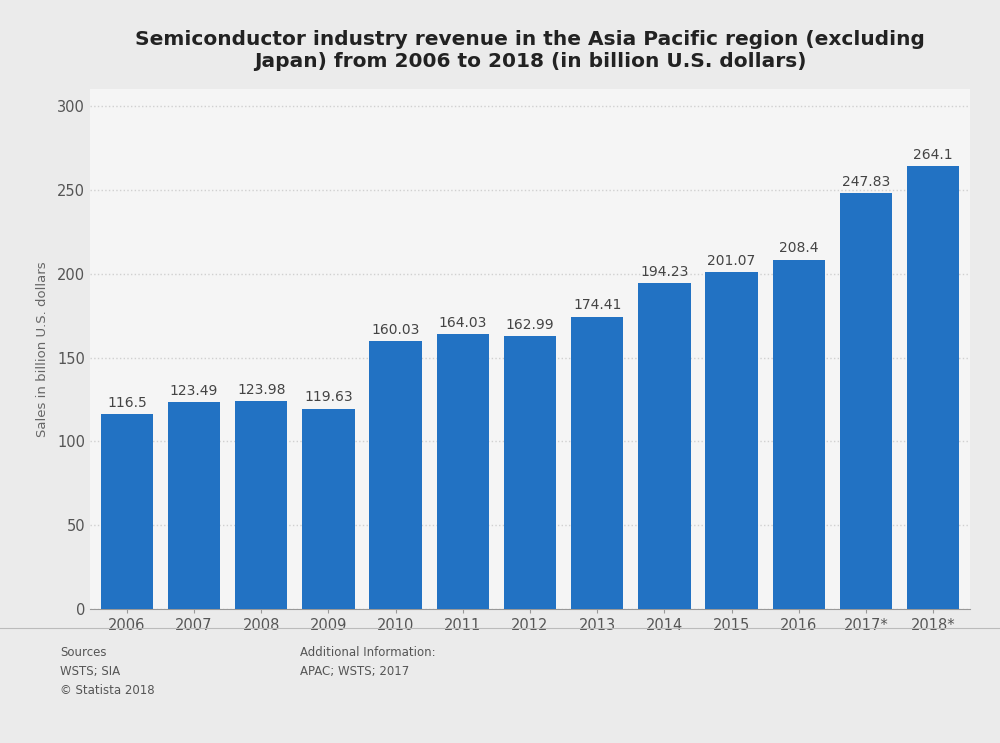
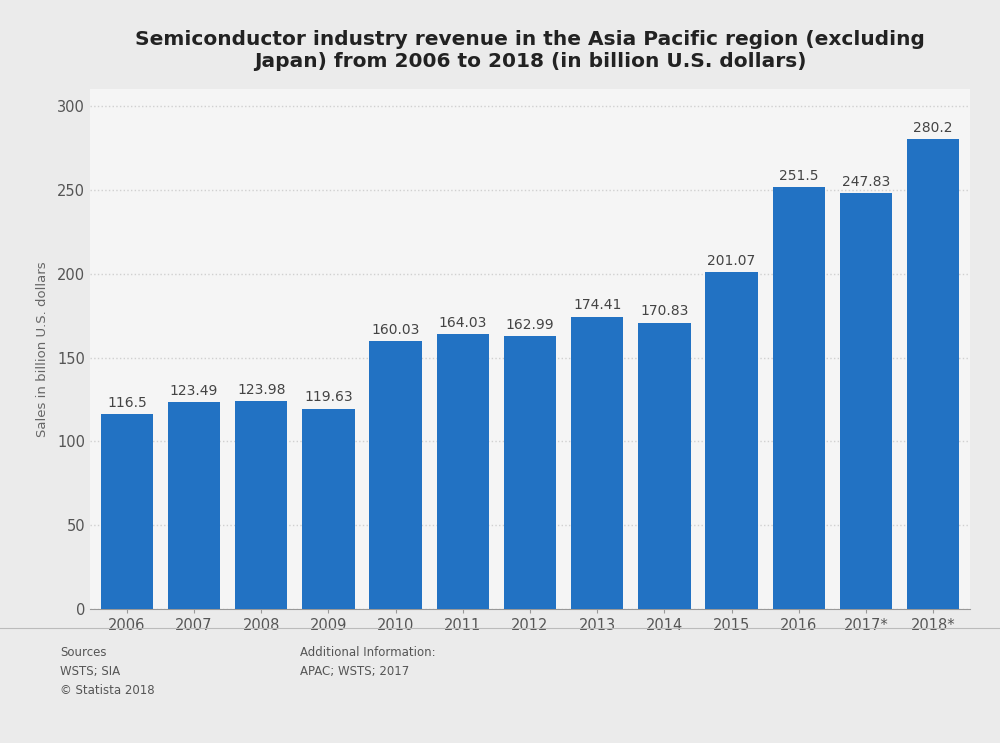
2014: 194.23 -> 170.83
2016: 208.4 -> 251.5
2018*: 264.1 -> 280.2
